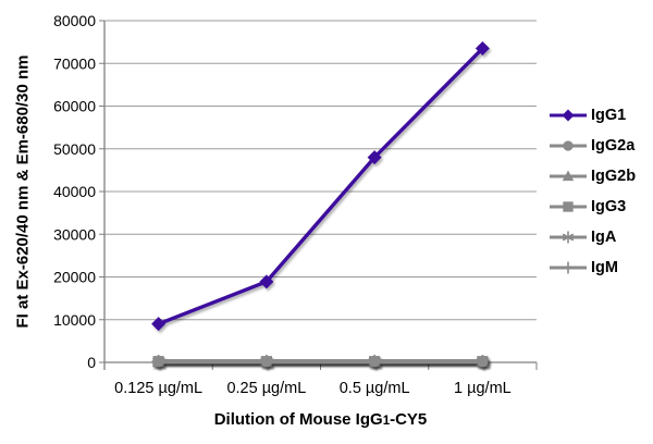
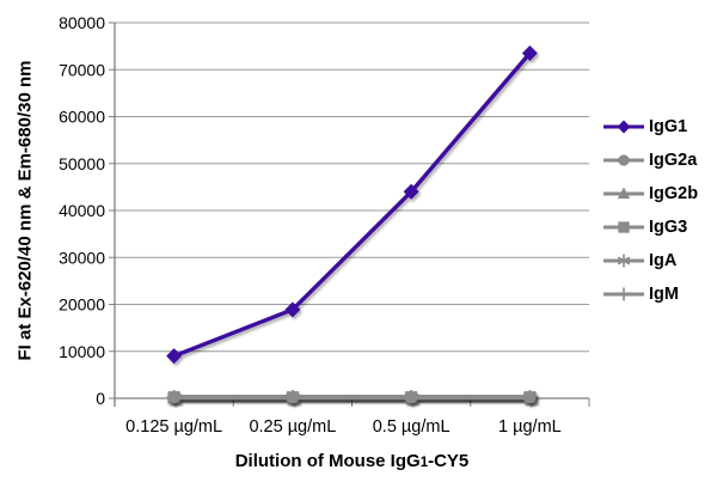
IgG1/0.5 µg/mL: 48000 -> 44000
